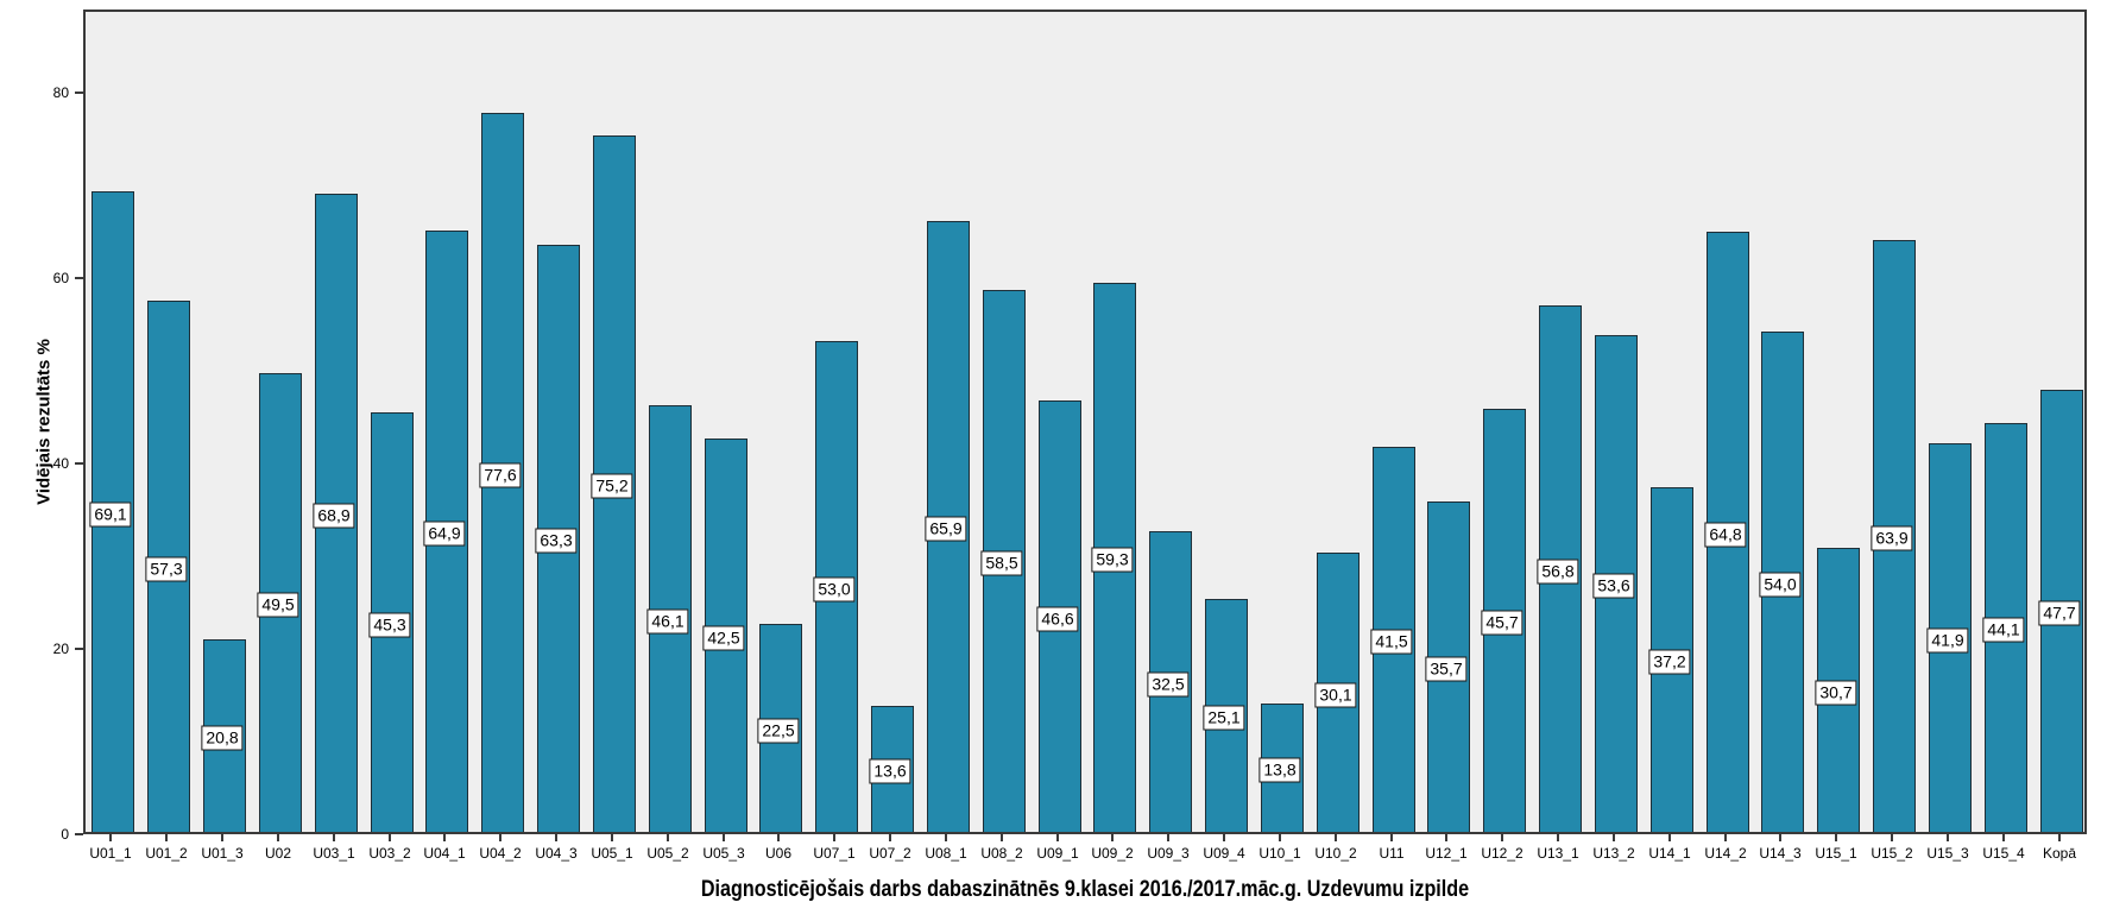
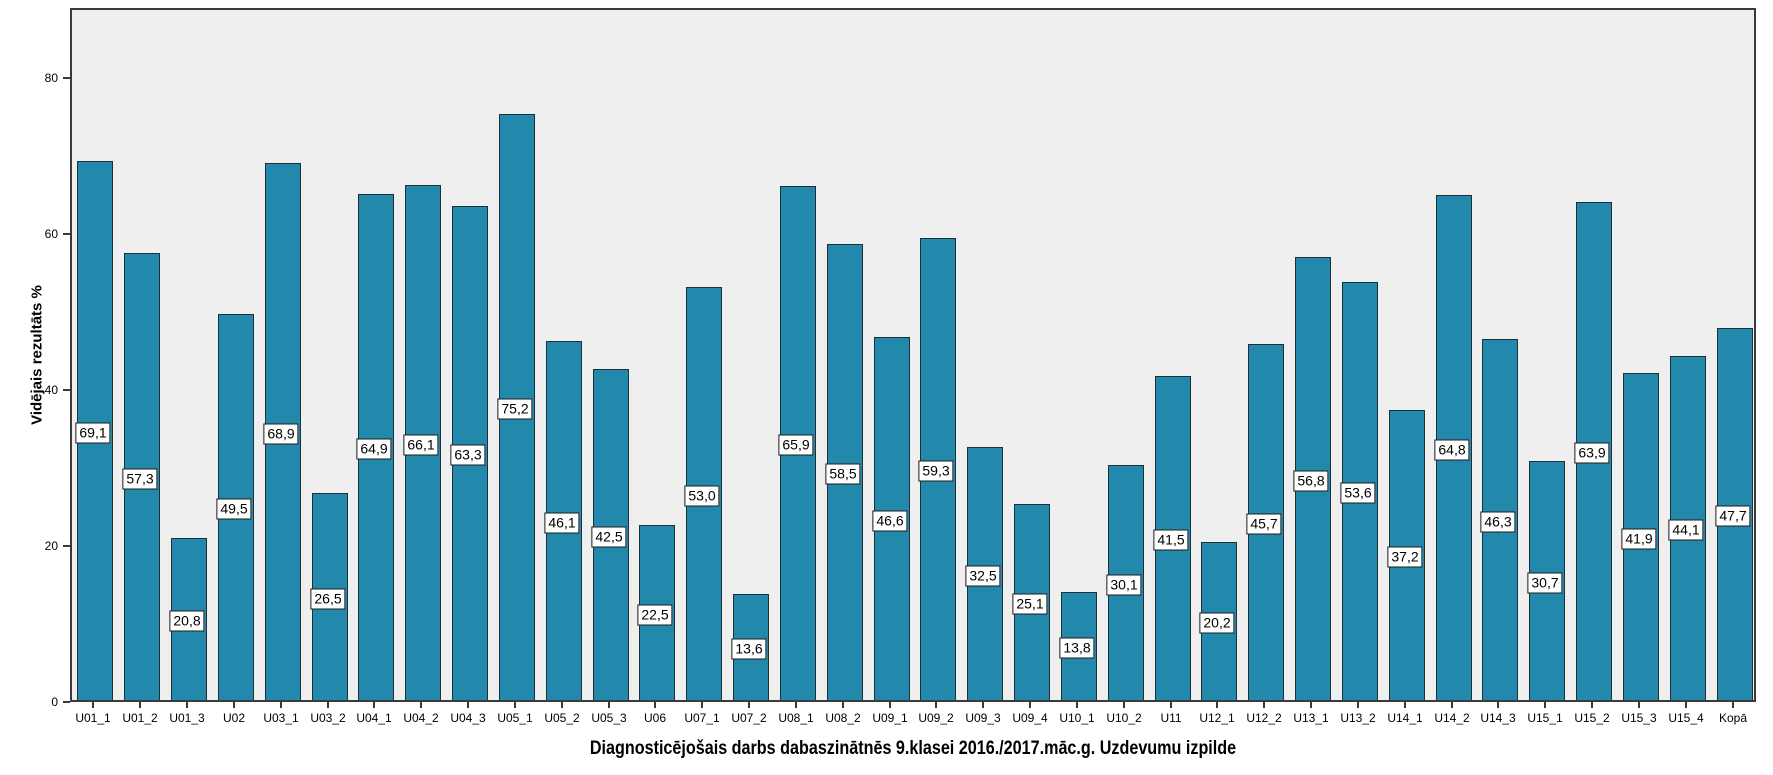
U03_2: 45,3 -> 26,5
U04_2: 77,6 -> 66,1
U12_1: 35,7 -> 20,2
U14_3: 54,0 -> 46,3
